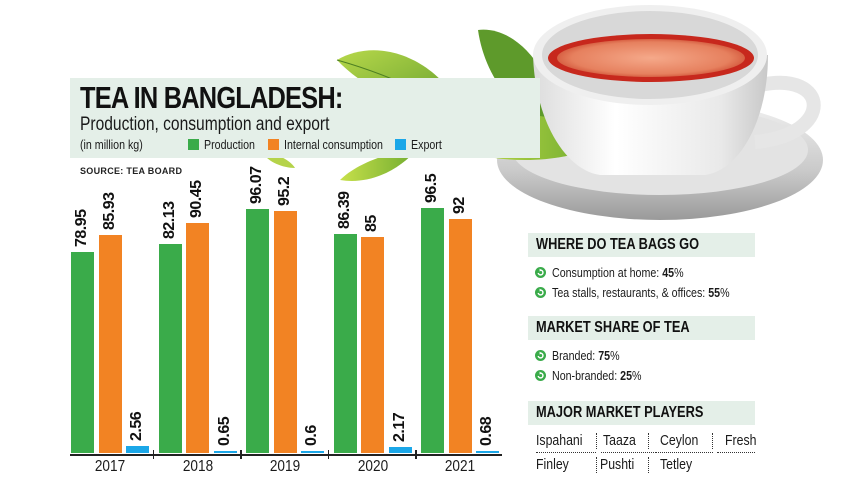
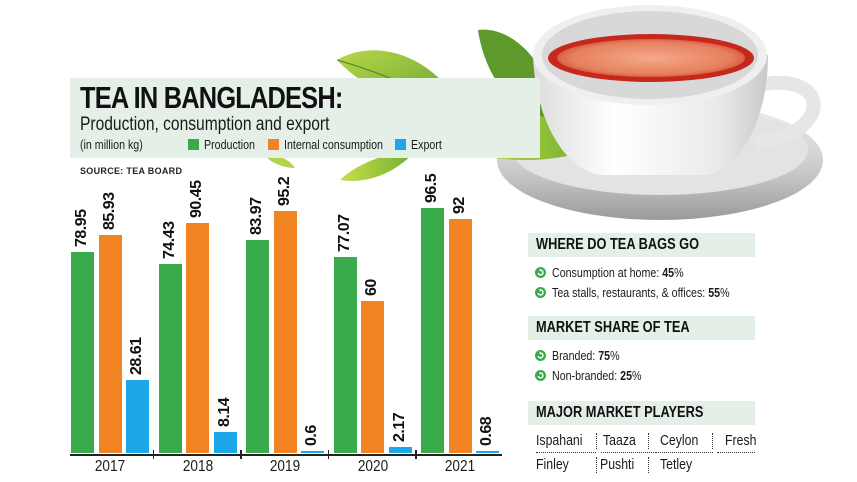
Export/2017: 2.56 -> 28.61
Production/2018: 82.13 -> 74.43
Export/2018: 0.65 -> 8.14
Production/2019: 96.07 -> 83.97
Production/2020: 86.39 -> 77.07
Internal consumption/2020: 85 -> 60
